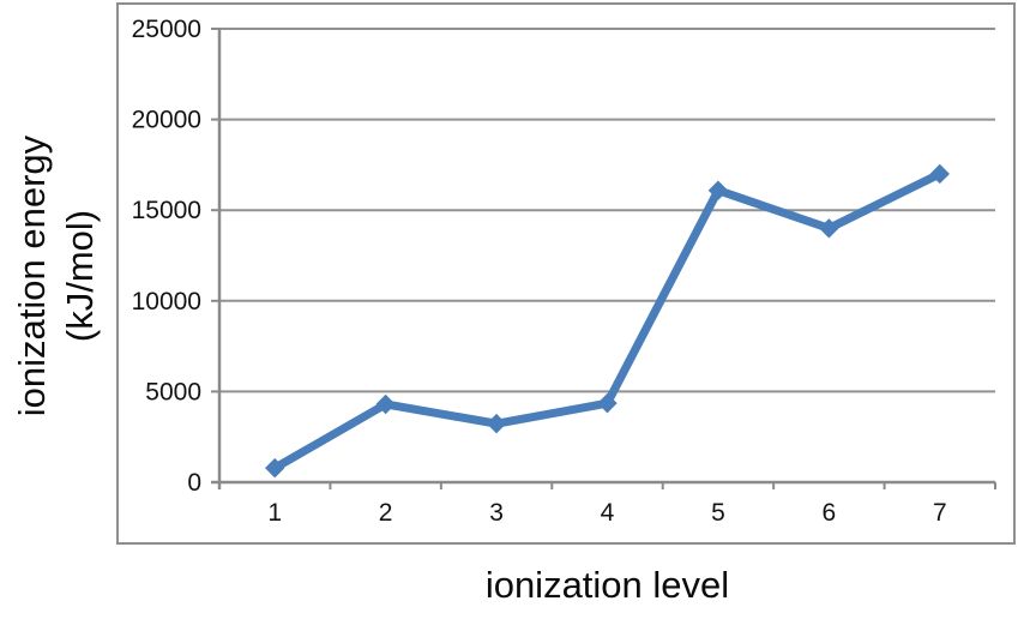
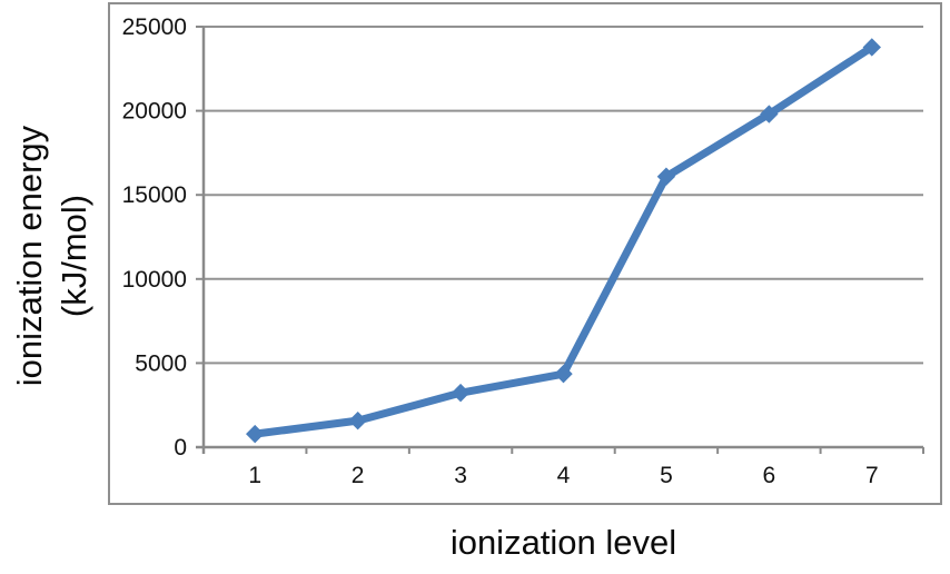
2: 4300 -> 1600
6: 14000 -> 19800
7: 17000 -> 23800
